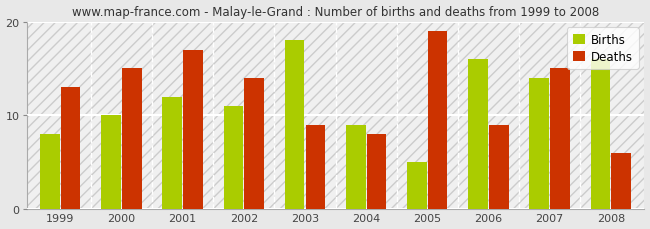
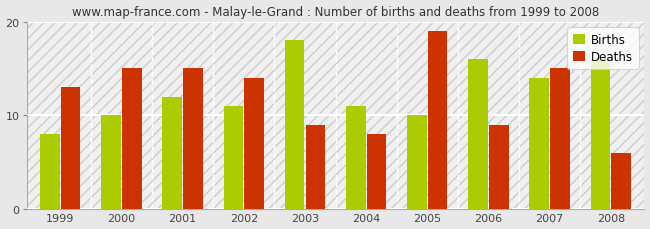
Deaths/2001: 17 -> 15
Births/2004: 9 -> 11
Births/2005: 5 -> 10
